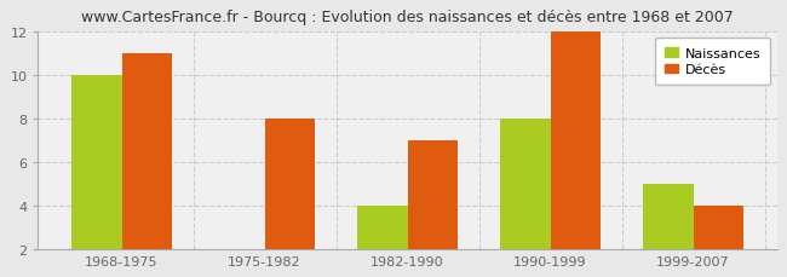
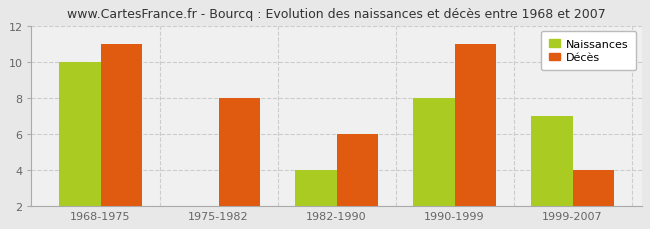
Décès/1982-1990: 7 -> 6
Décès/1990-1999: 12 -> 11
Naissances/1999-2007: 5 -> 7
